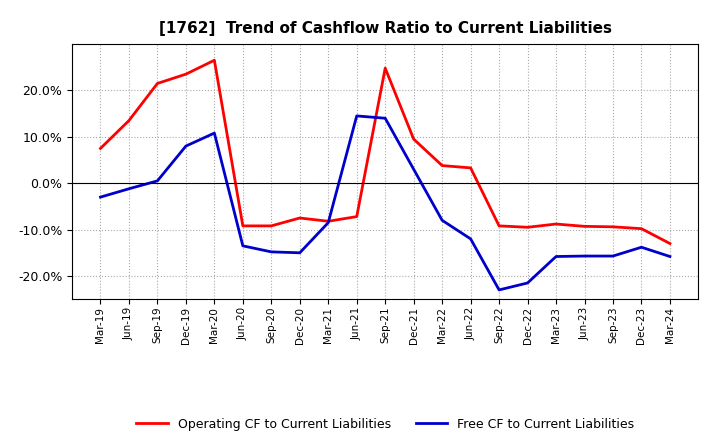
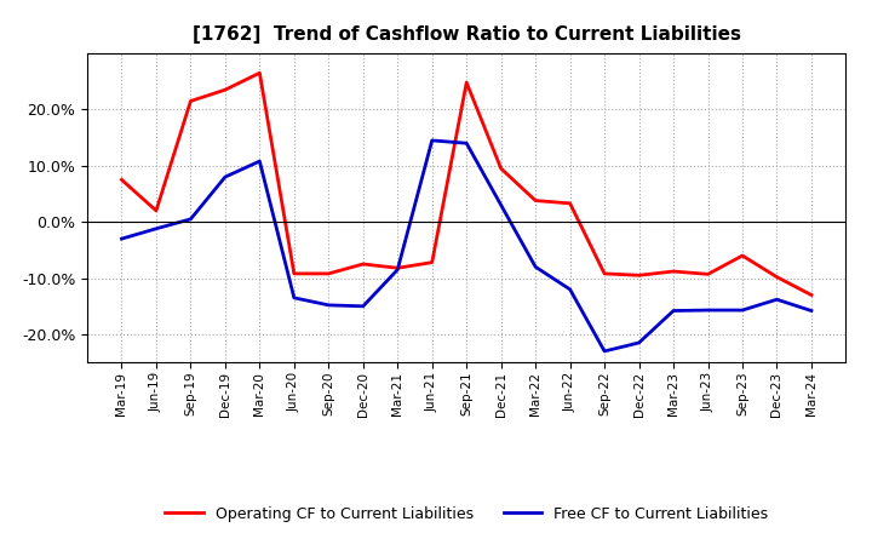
Operating CF to Current Liabilities/Jun-19: 13.5% -> 2.0%
Operating CF to Current Liabilities/Sep-23: -9.4% -> -6.0%
